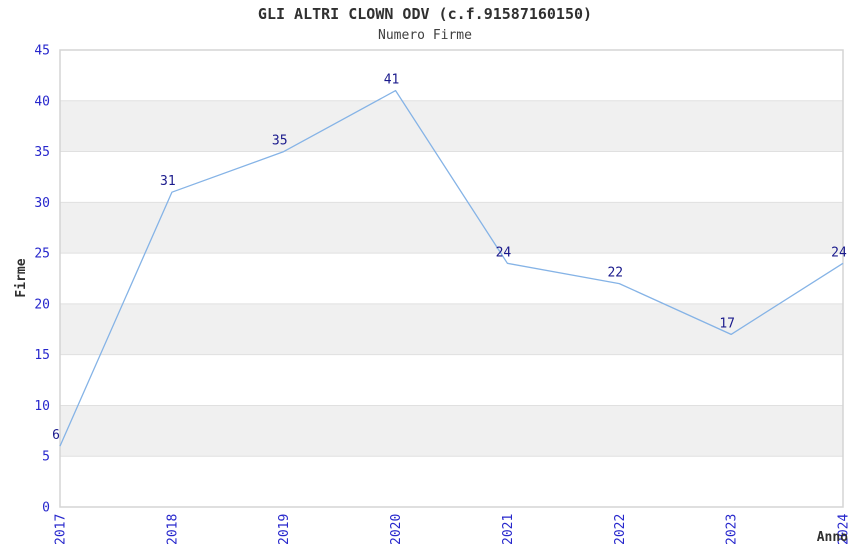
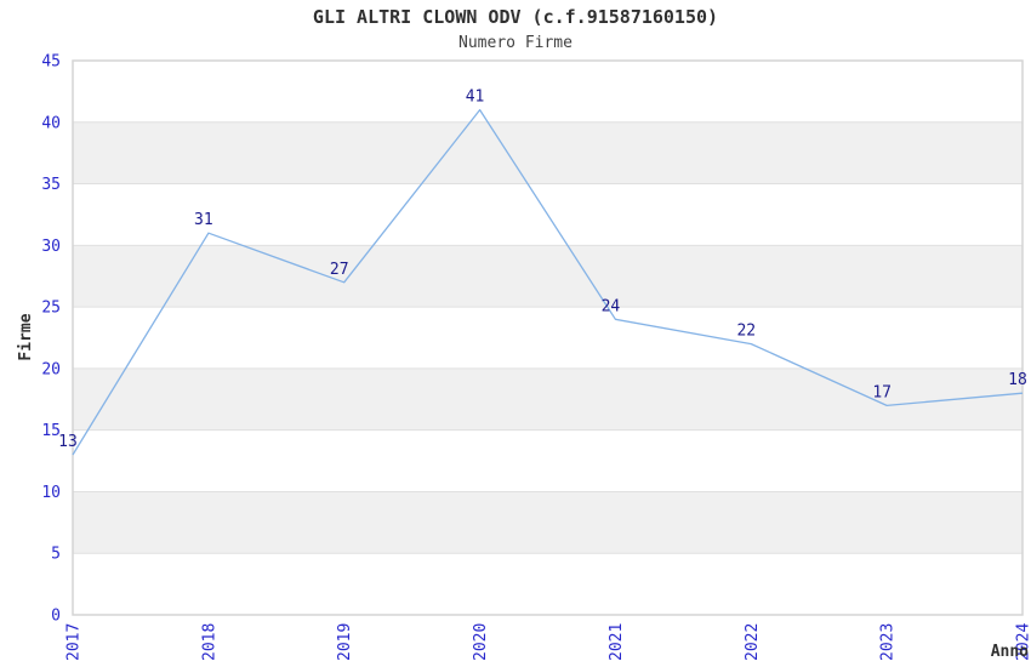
2017: 6 -> 13
2019: 35 -> 27
2024: 24 -> 18
